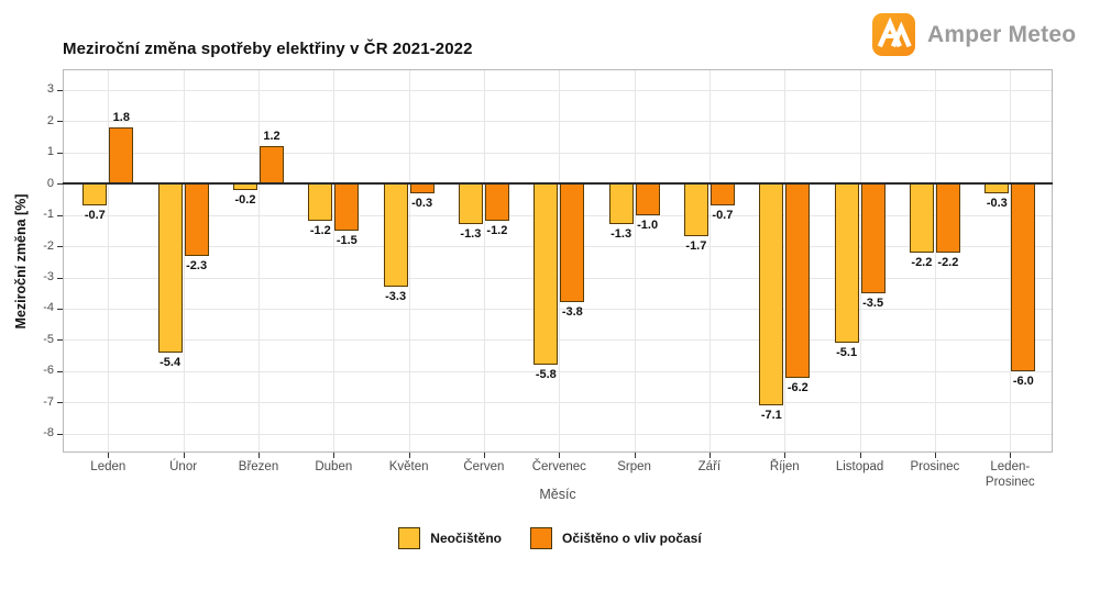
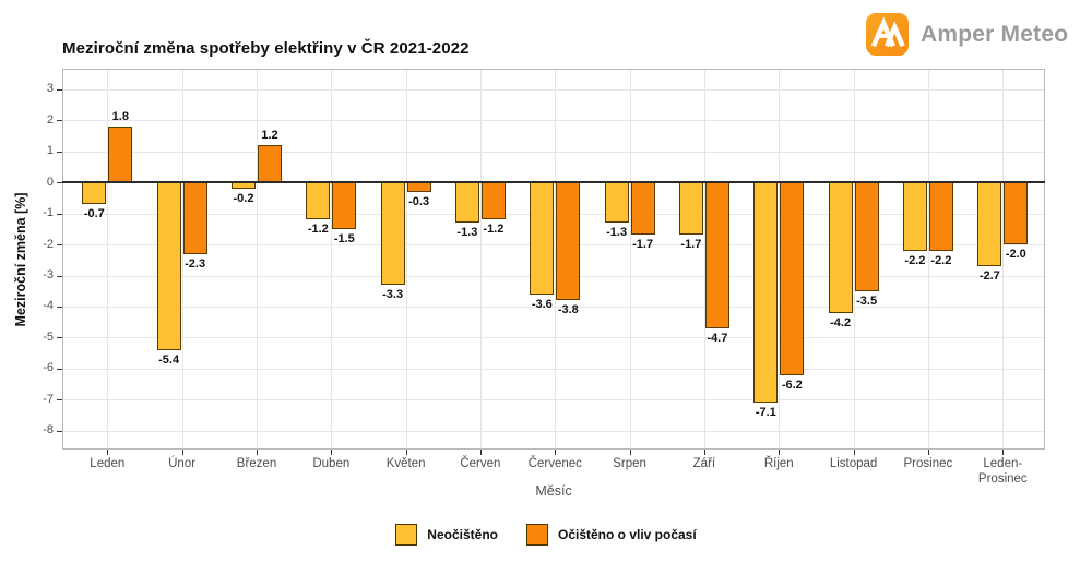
Neočištěno/Červenec: -5.8 -> -3.6
Očištěno o vliv počasí/Srpen: -1.0 -> -1.7
Očištěno o vliv počasí/Září: -0.7 -> -4.7
Neočištěno/Listopad: -5.1 -> -4.2
Neočištěno/Leden-Prosinec: -0.3 -> -2.7
Očištěno o vliv počasí/Leden-Prosinec: -6.0 -> -2.0
